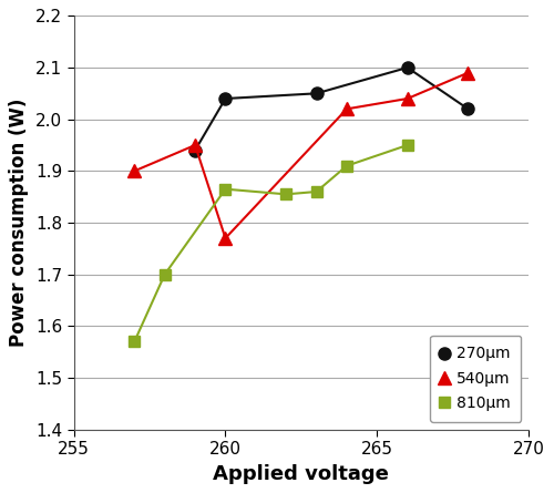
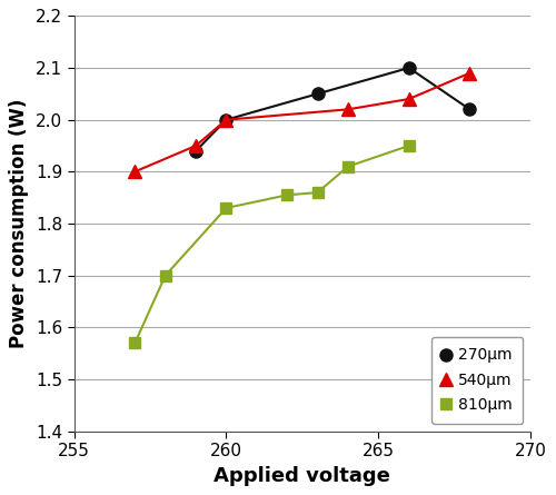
270μm/260: 2.04 -> 2.00
540μm/260: 1.77 -> 2.00
810μm/260: 1.865 -> 1.830
